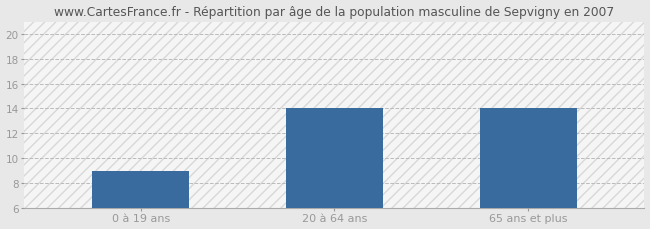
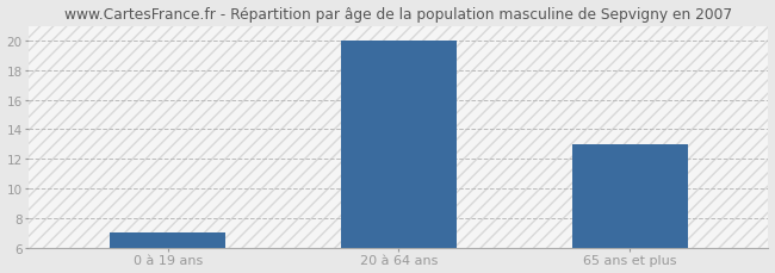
0 à 19 ans: 9 -> 7
20 à 64 ans: 14 -> 20
65 ans et plus: 14 -> 13
